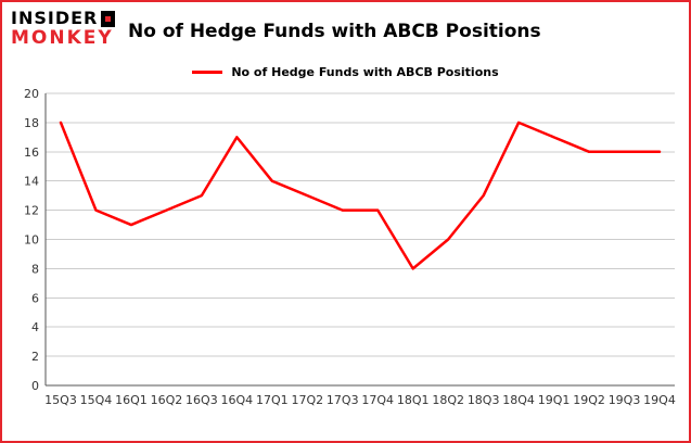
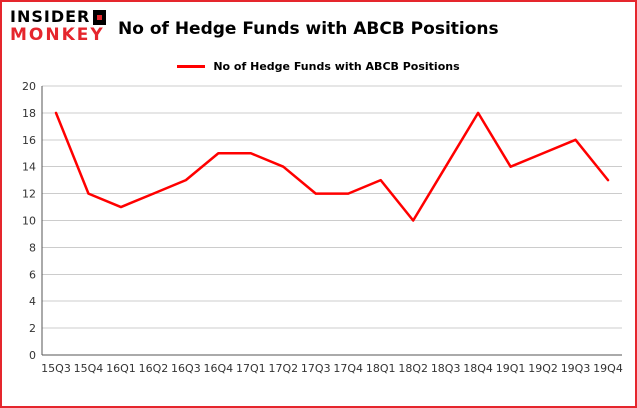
16Q4: 17 -> 15
17Q1: 14 -> 15
17Q2: 13 -> 14
18Q1: 8 -> 13
18Q3: 13 -> 14
19Q1: 17 -> 14
19Q2: 16 -> 15
19Q4: 16 -> 13
